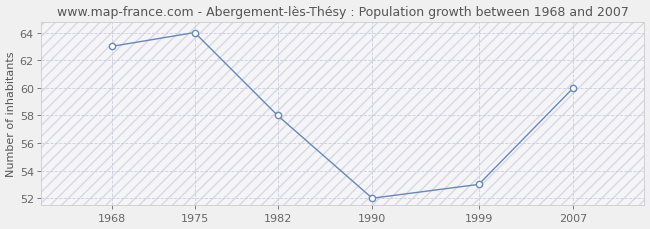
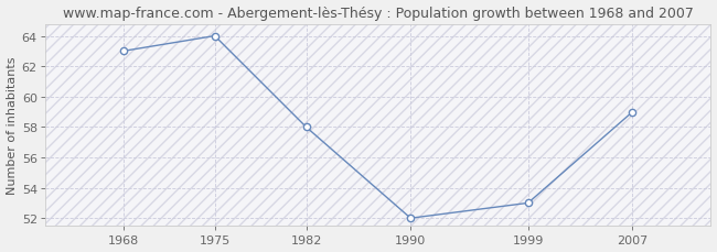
2007: 60 -> 59
